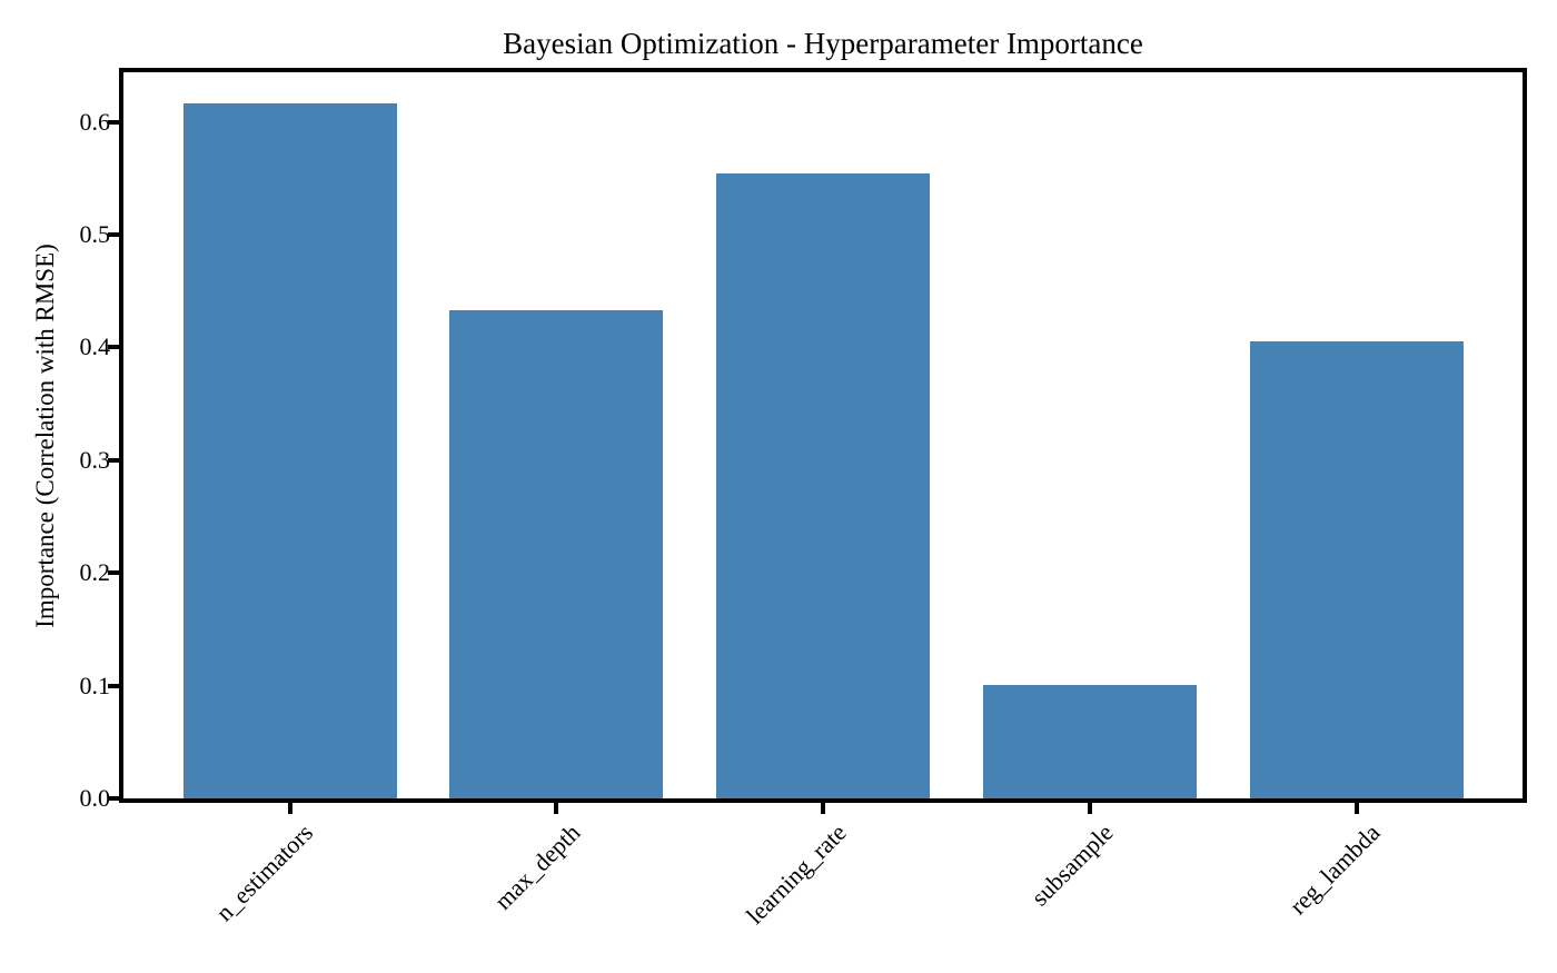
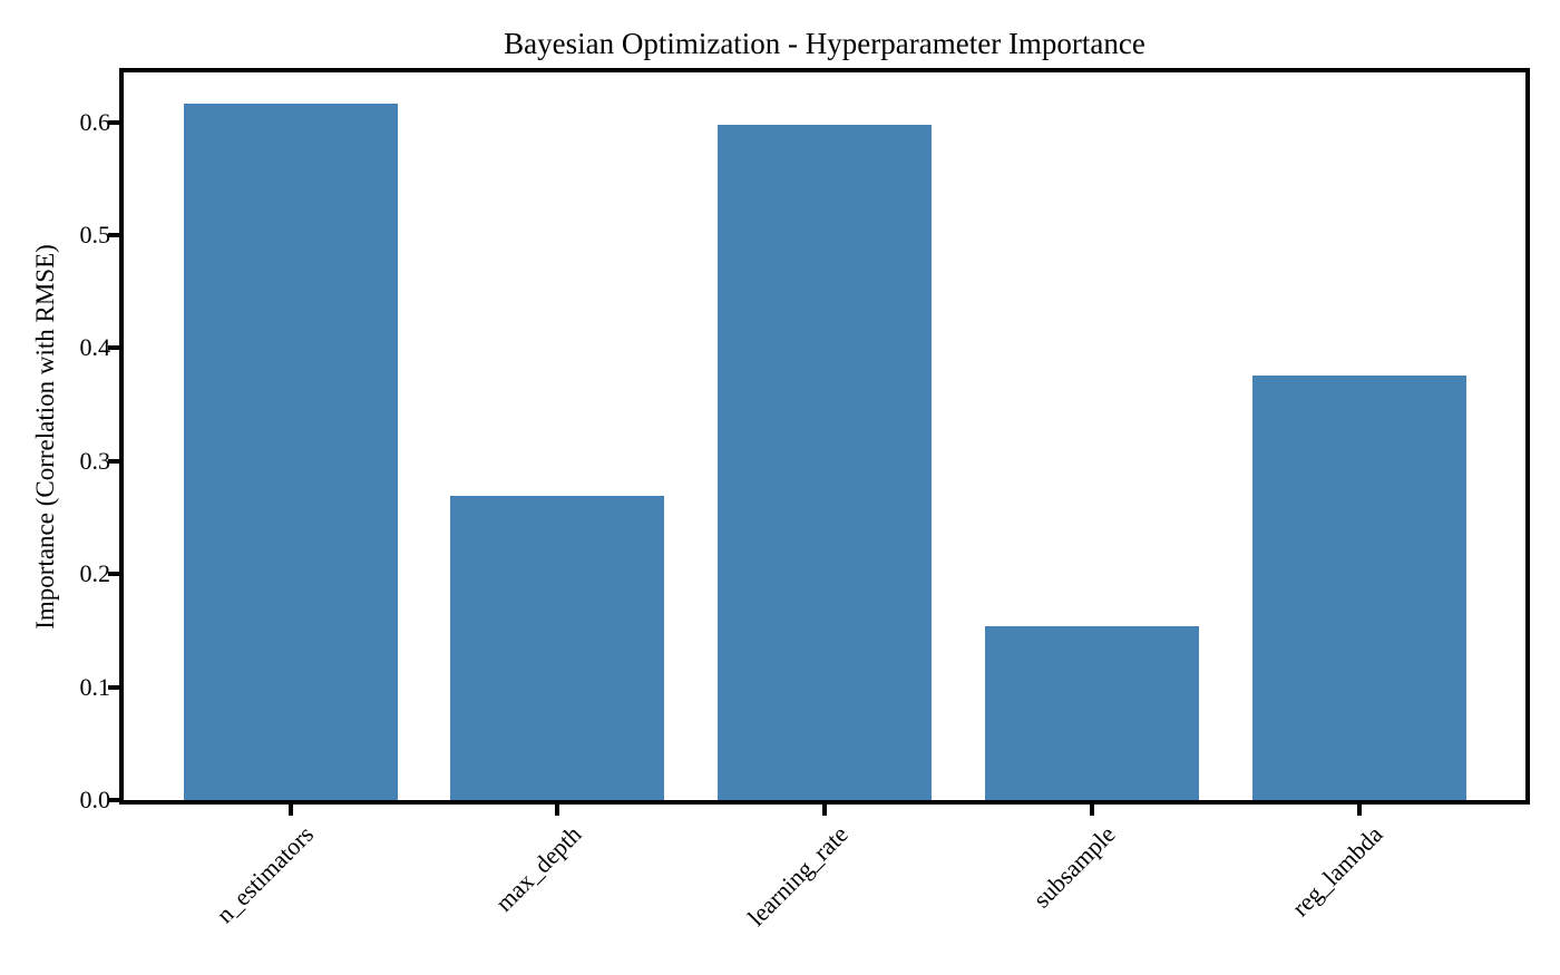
max_depth: 0.433 -> 0.269
learning_rate: 0.554 -> 0.598
subsample: 0.101 -> 0.154
reg_lambda: 0.405 -> 0.376
